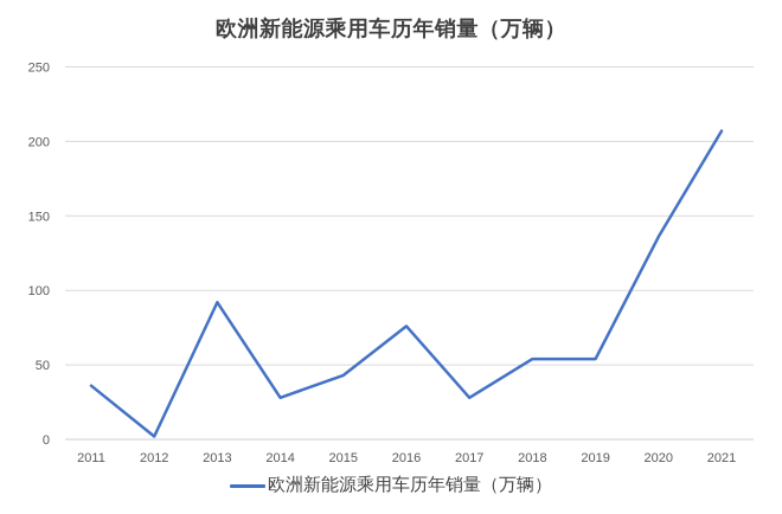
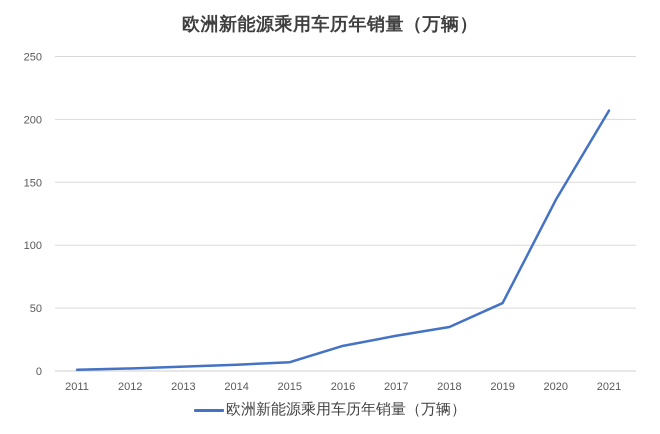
2011: 36 -> 1
2013: 92 -> 4
2014: 28 -> 5
2015: 43 -> 7
2016: 76 -> 20
2018: 54 -> 35
